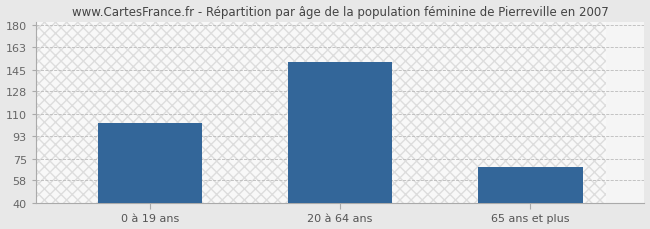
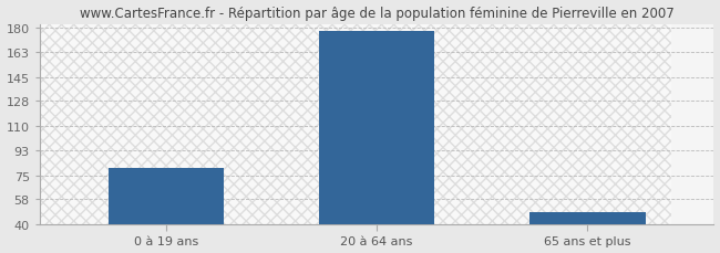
0 à 19 ans: 103 -> 80
20 à 64 ans: 151 -> 178
65 ans et plus: 68 -> 49
